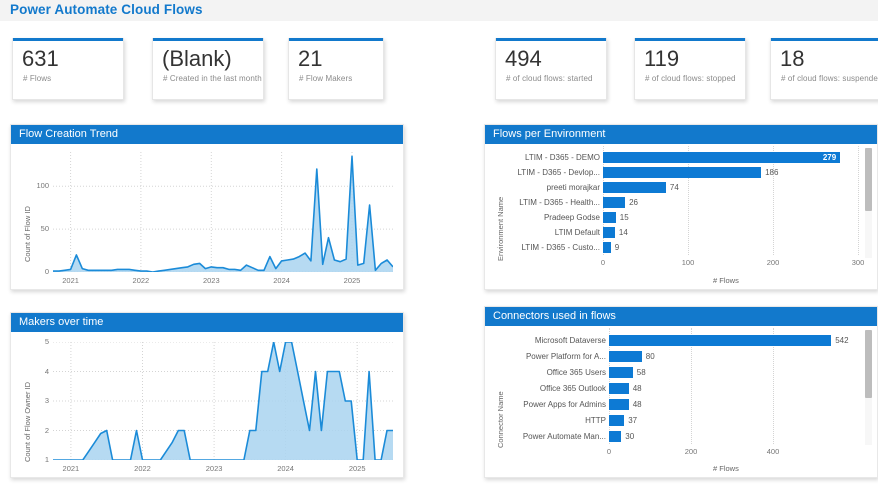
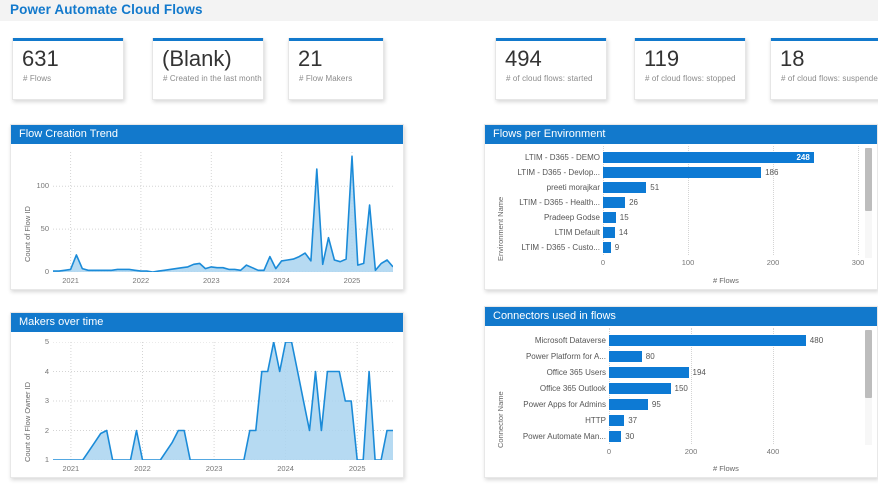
Flows per Environment/LTIM - D365 - DEMO: 279 -> 248
Flows per Environment/preeti morajkar: 74 -> 51
Connectors used in flows/Microsoft Dataverse: 542 -> 480
Connectors used in flows/Office 365 Users: 58 -> 194
Connectors used in flows/Office 365 Outlook: 48 -> 150
Connectors used in flows/Power Apps for Admins: 48 -> 95
